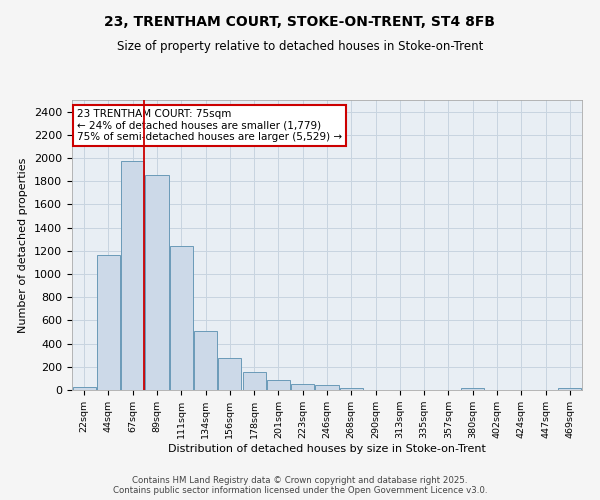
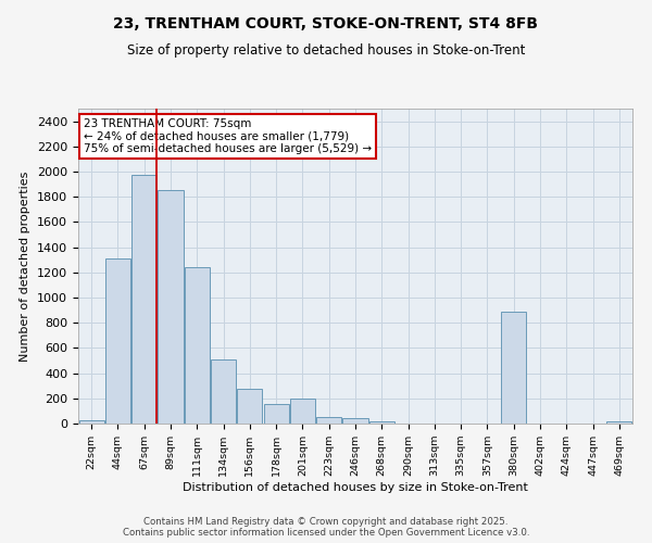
44sqm: 1160 -> 1310
201sqm: 90 -> 200
380sqm: 20 -> 890
